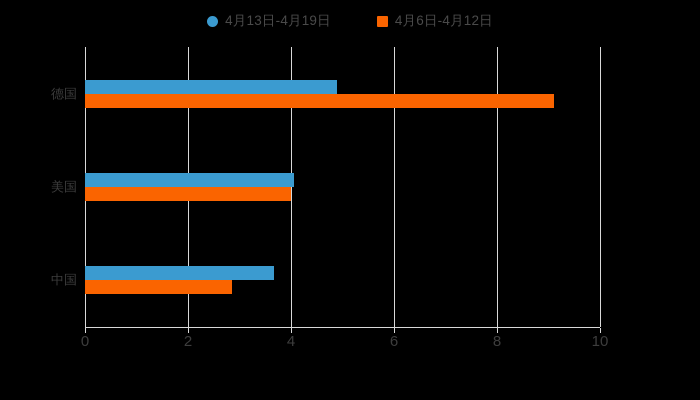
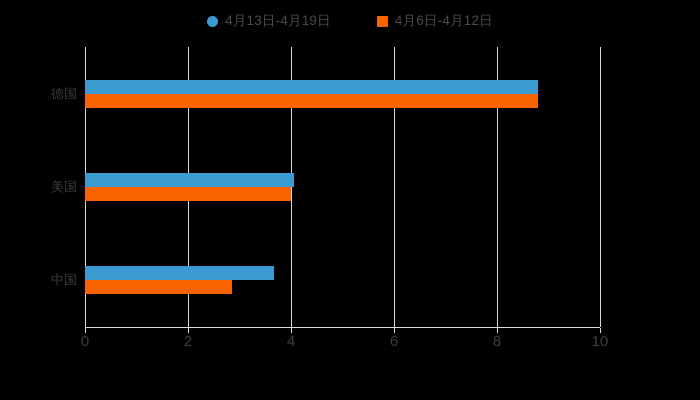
4月13日-4月19日/德国: 4.9 -> 8.8
4月6日-4月12日/德国: 9.1 -> 8.8
